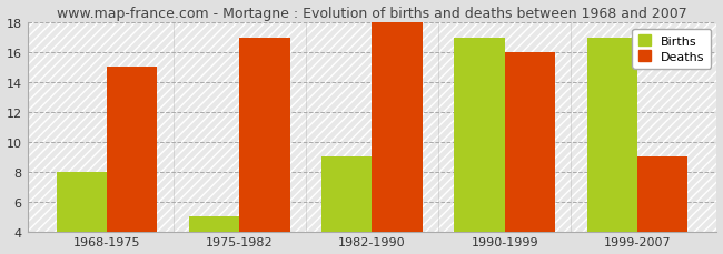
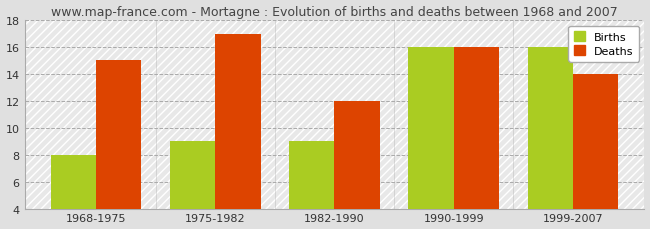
Births/1975-1982: 5 -> 9
Deaths/1982-1990: 18 -> 12
Births/1990-1999: 17 -> 16
Births/1999-2007: 17 -> 16
Deaths/1999-2007: 9 -> 14
